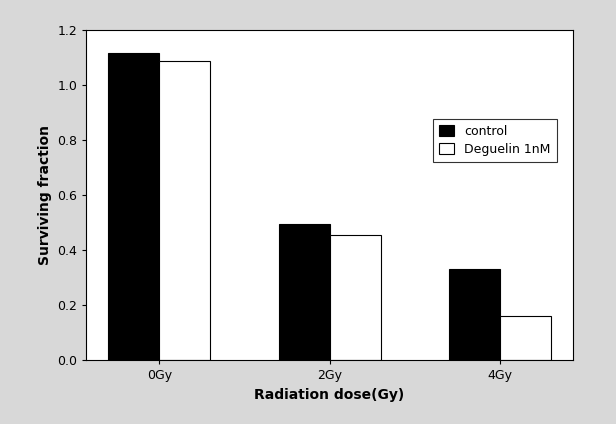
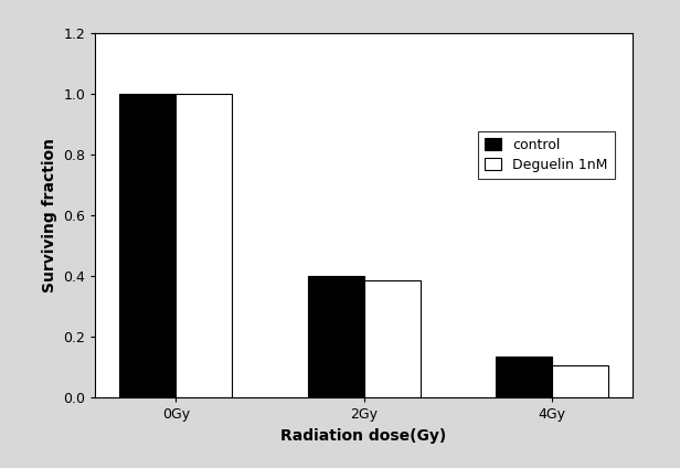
control/0Gy: 1.115 -> 1.000
Deguelin 1nM/0Gy: 1.085 -> 1.000
control/2Gy: 0.495 -> 0.400
Deguelin 1nM/2Gy: 0.455 -> 0.385
control/4Gy: 0.330 -> 0.135
Deguelin 1nM/4Gy: 0.160 -> 0.105
